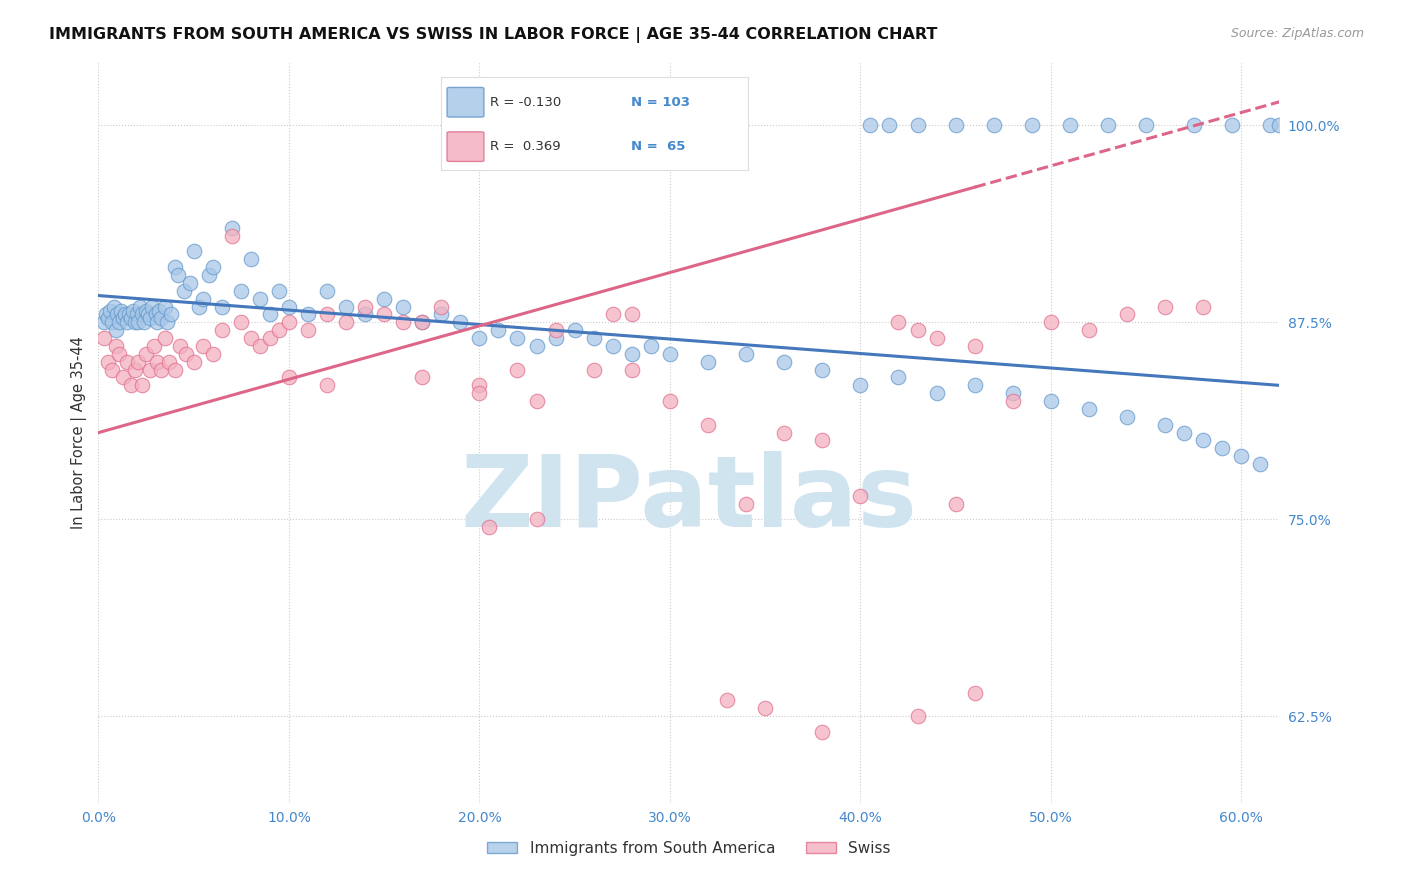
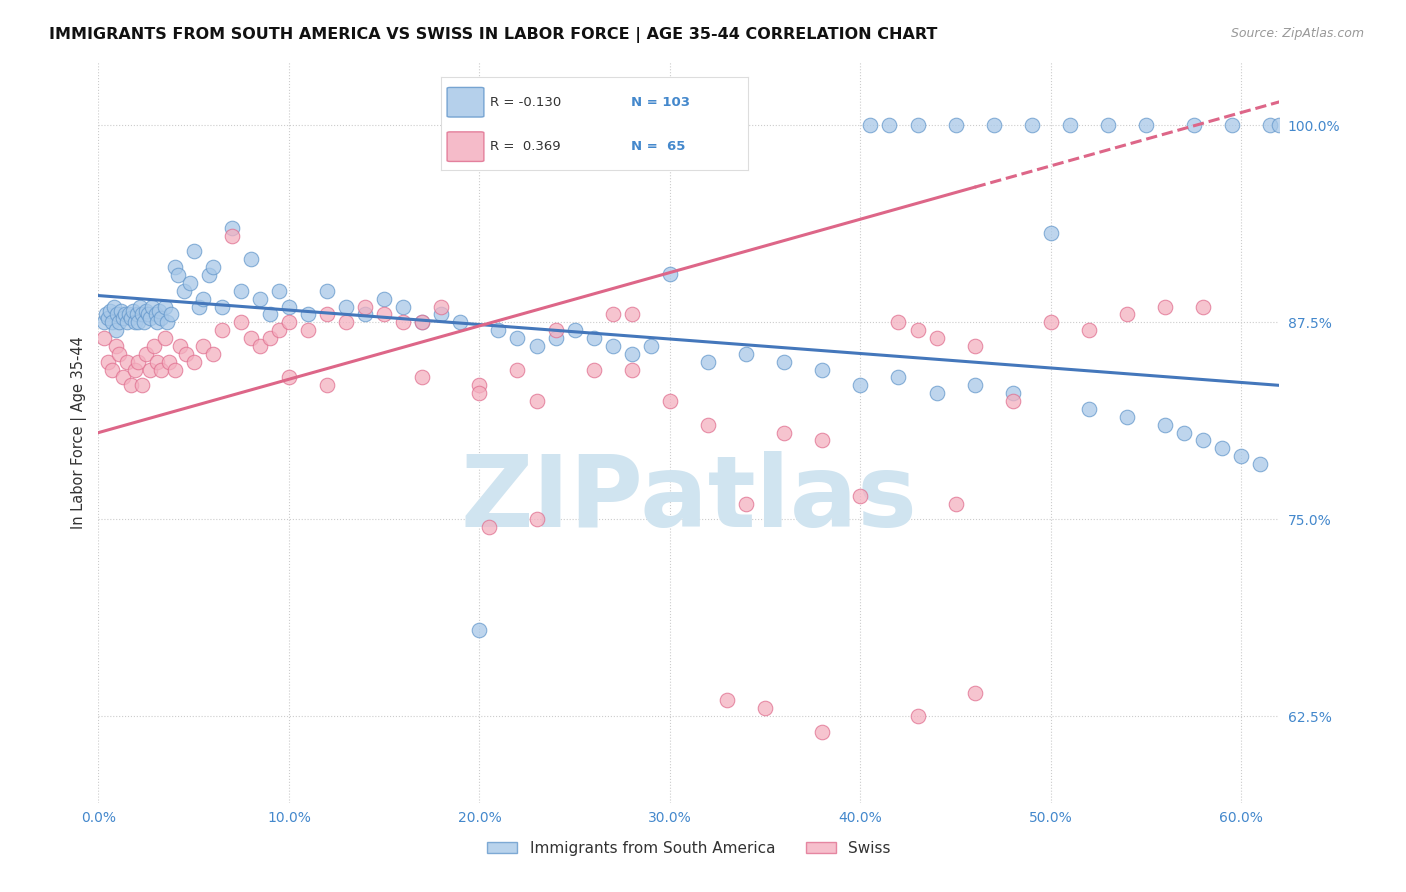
Immigrants from South America/20.0%: 86.5% -> 68.0%
Immigrants from South America/30.0%: 85.5% -> 90.6%
Immigrants from South America/50.0%: 82.5% -> 93.2%
